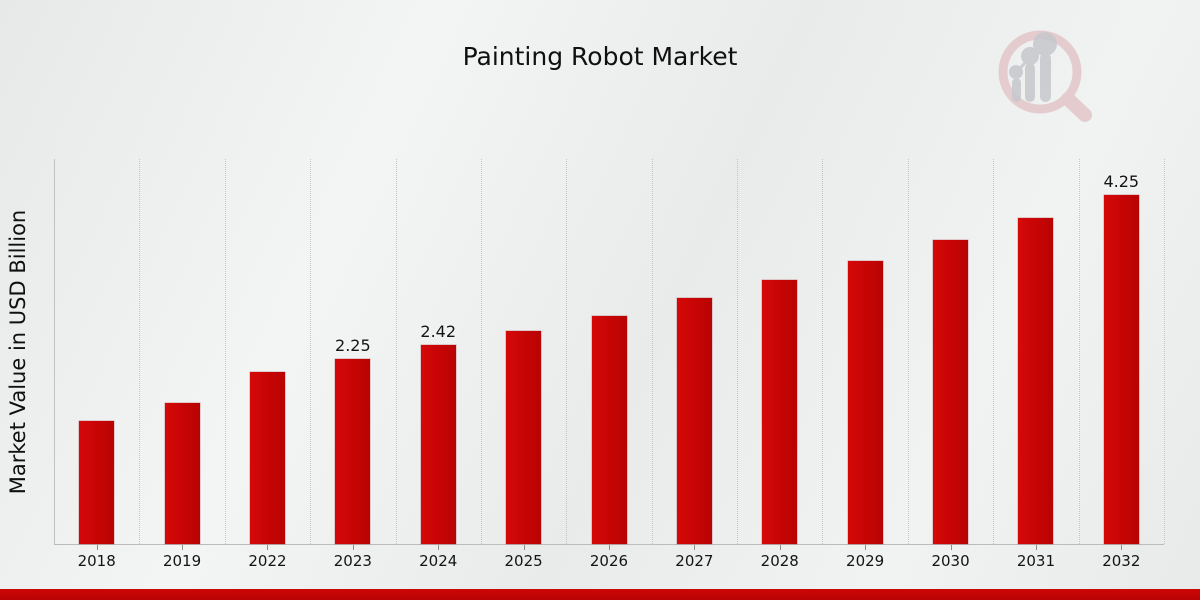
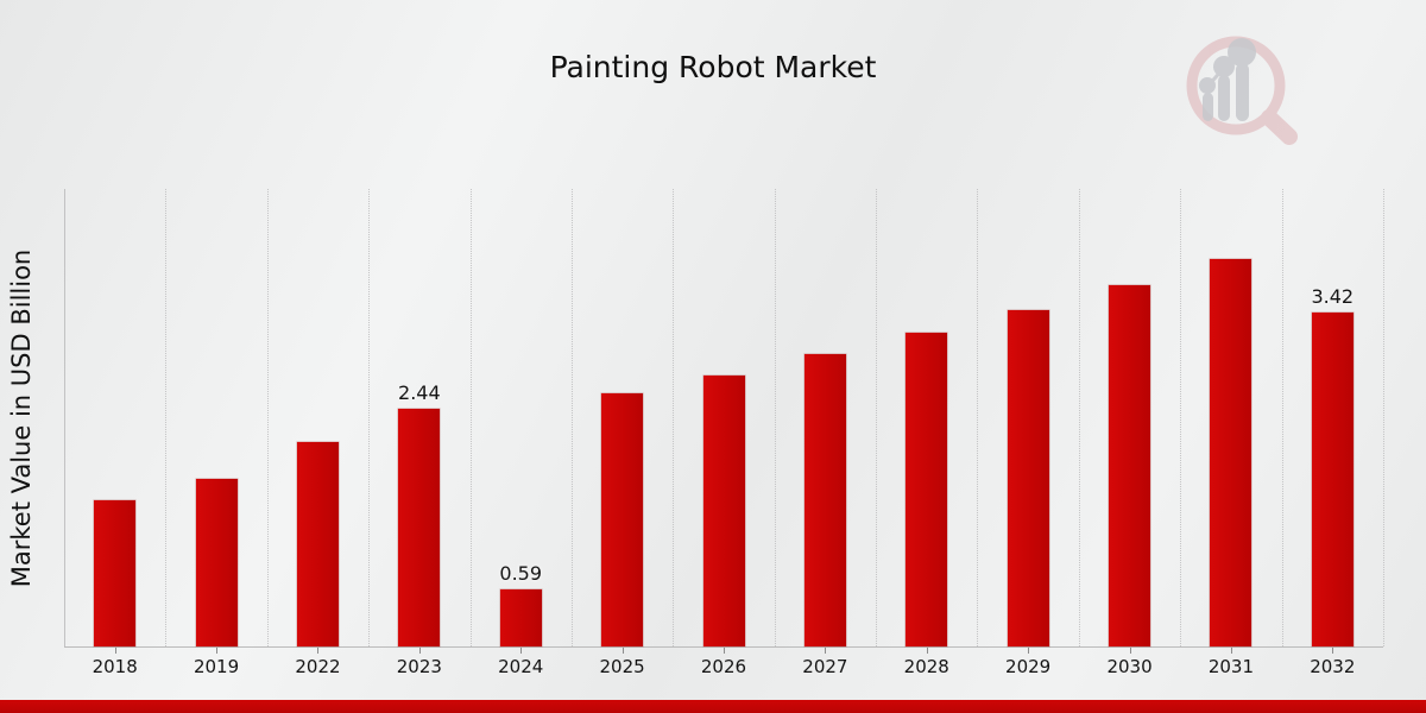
2023: 2.25 -> 2.44
2024: 2.42 -> 0.59
2032: 4.25 -> 3.42
